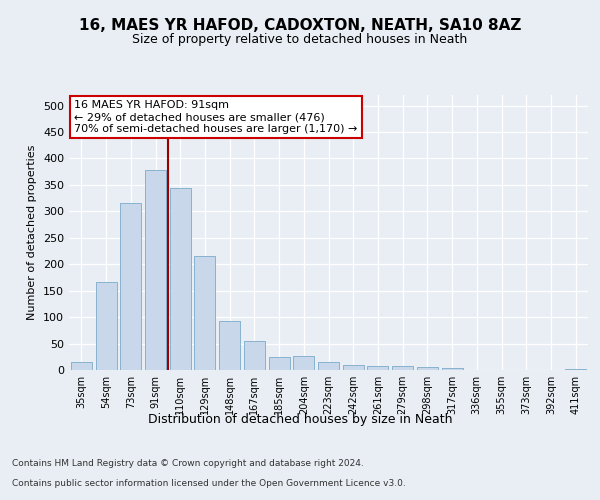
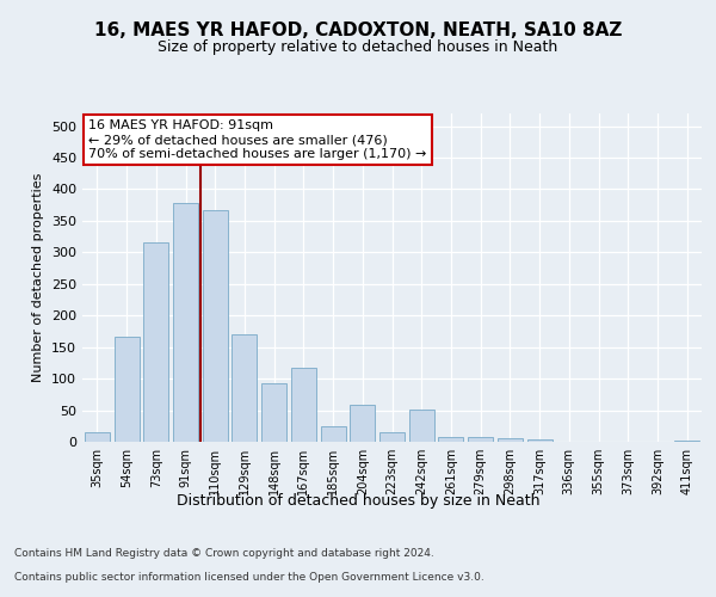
110sqm: 345 -> 366
129sqm: 215 -> 170
167sqm: 55 -> 118
204sqm: 27 -> 58
242sqm: 10 -> 52
